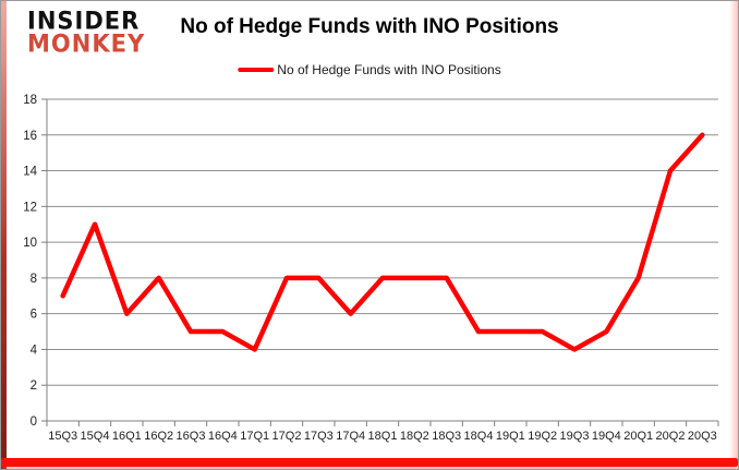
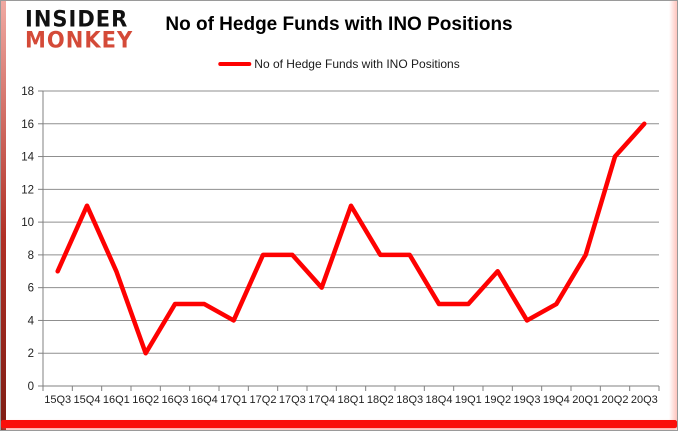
16Q1: 6 -> 7
16Q2: 8 -> 2
18Q1: 8 -> 11
19Q2: 5 -> 7
